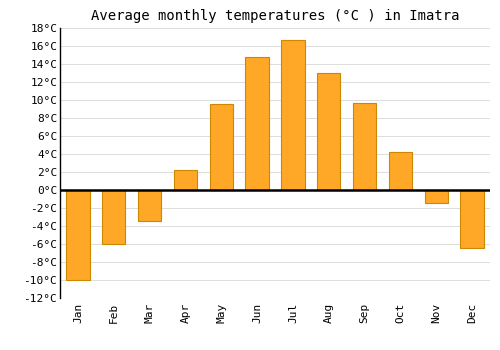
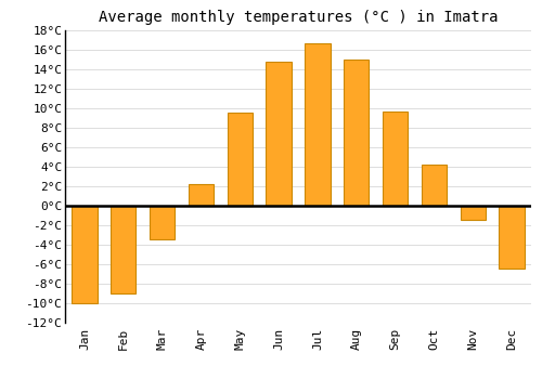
Feb: -6.0°C -> -9.0°C
Aug: 13.0°C -> 15.0°C
